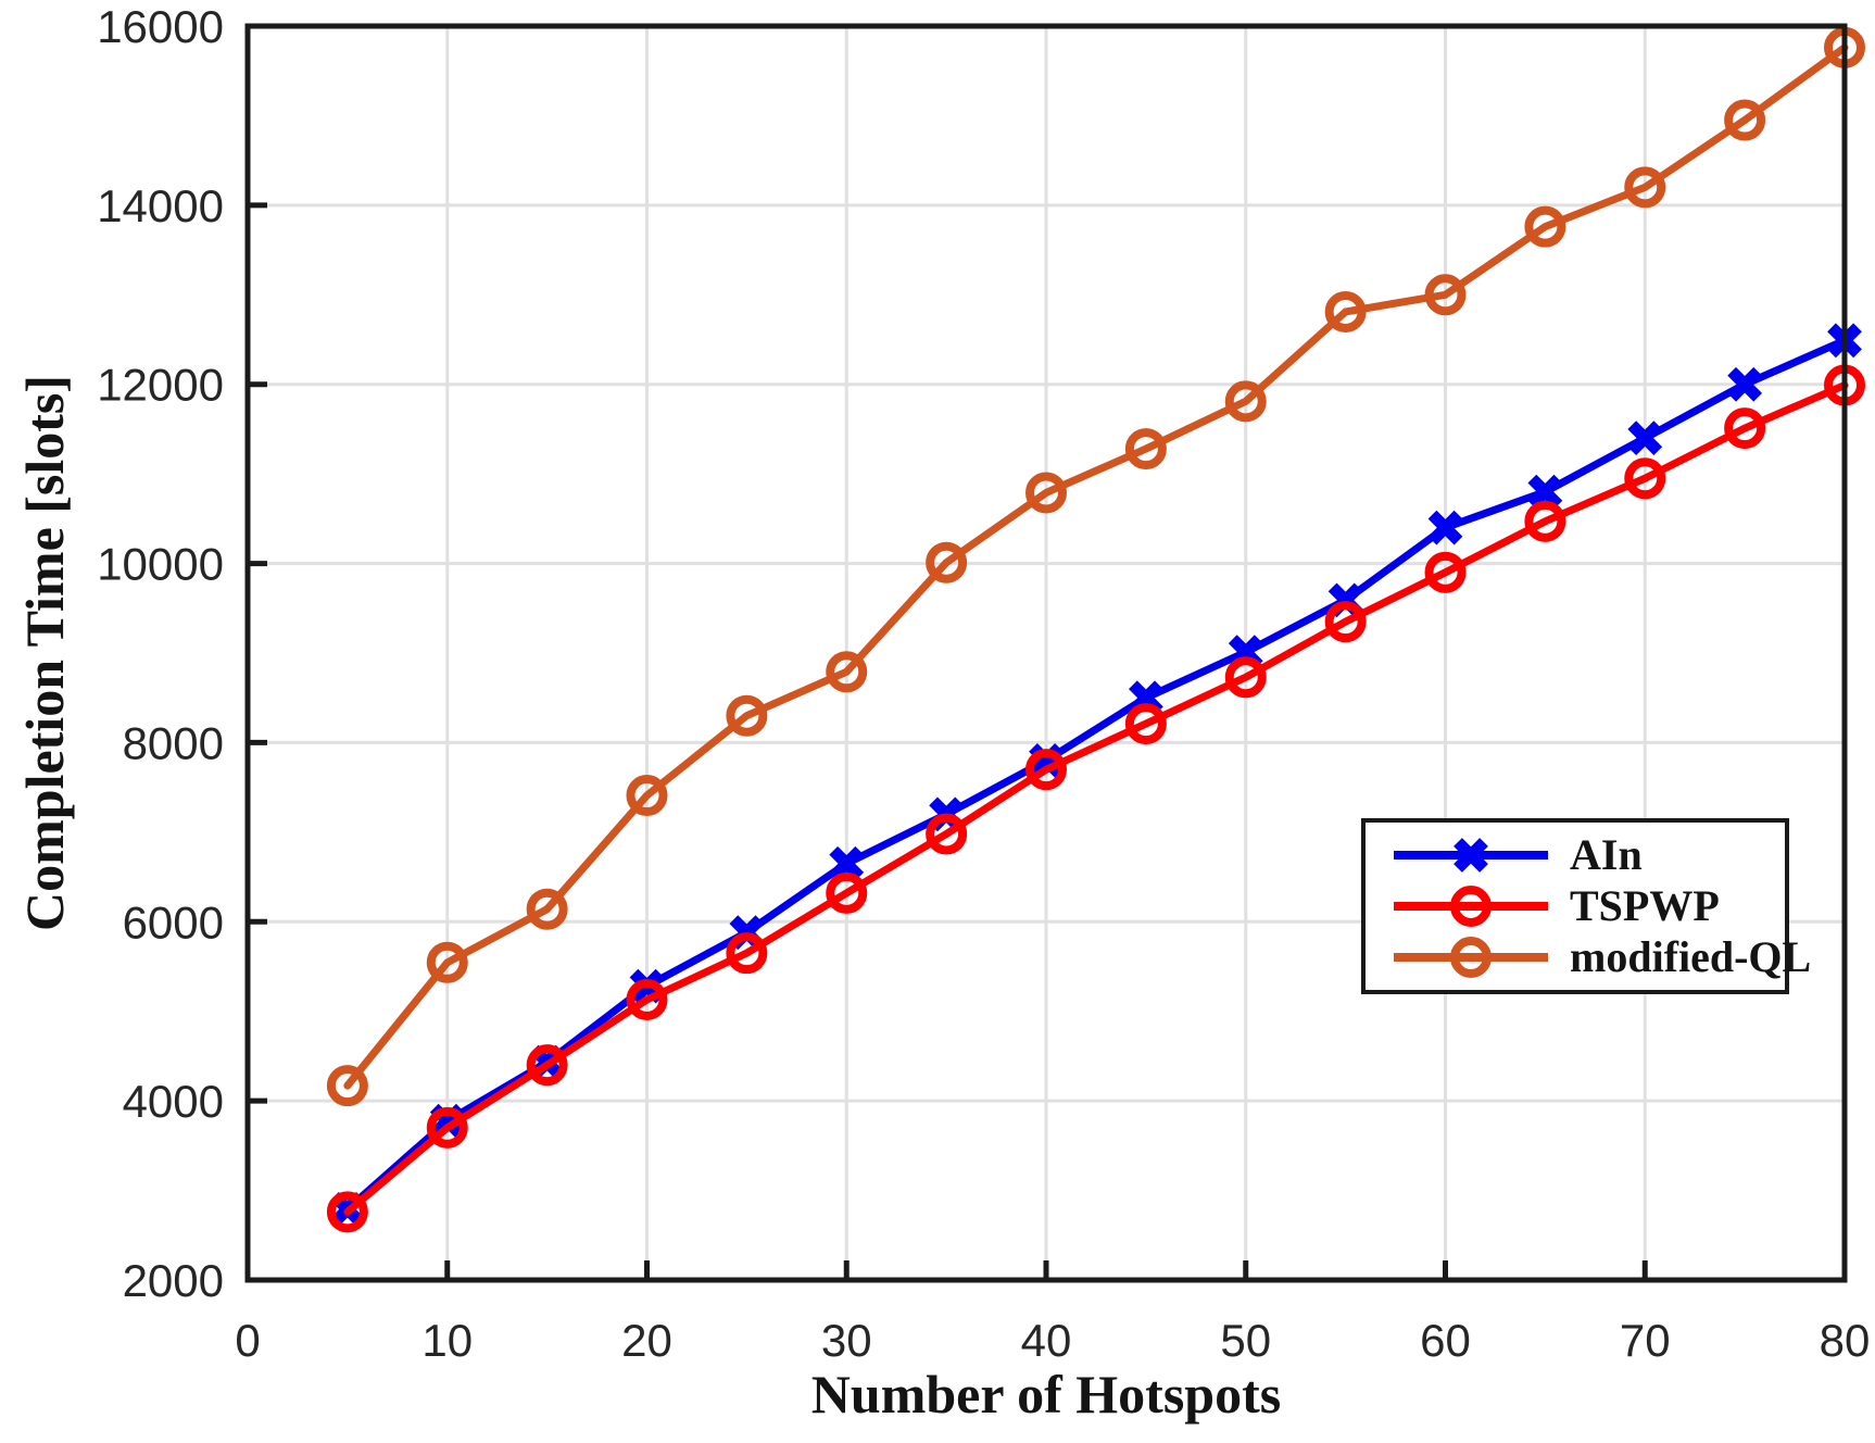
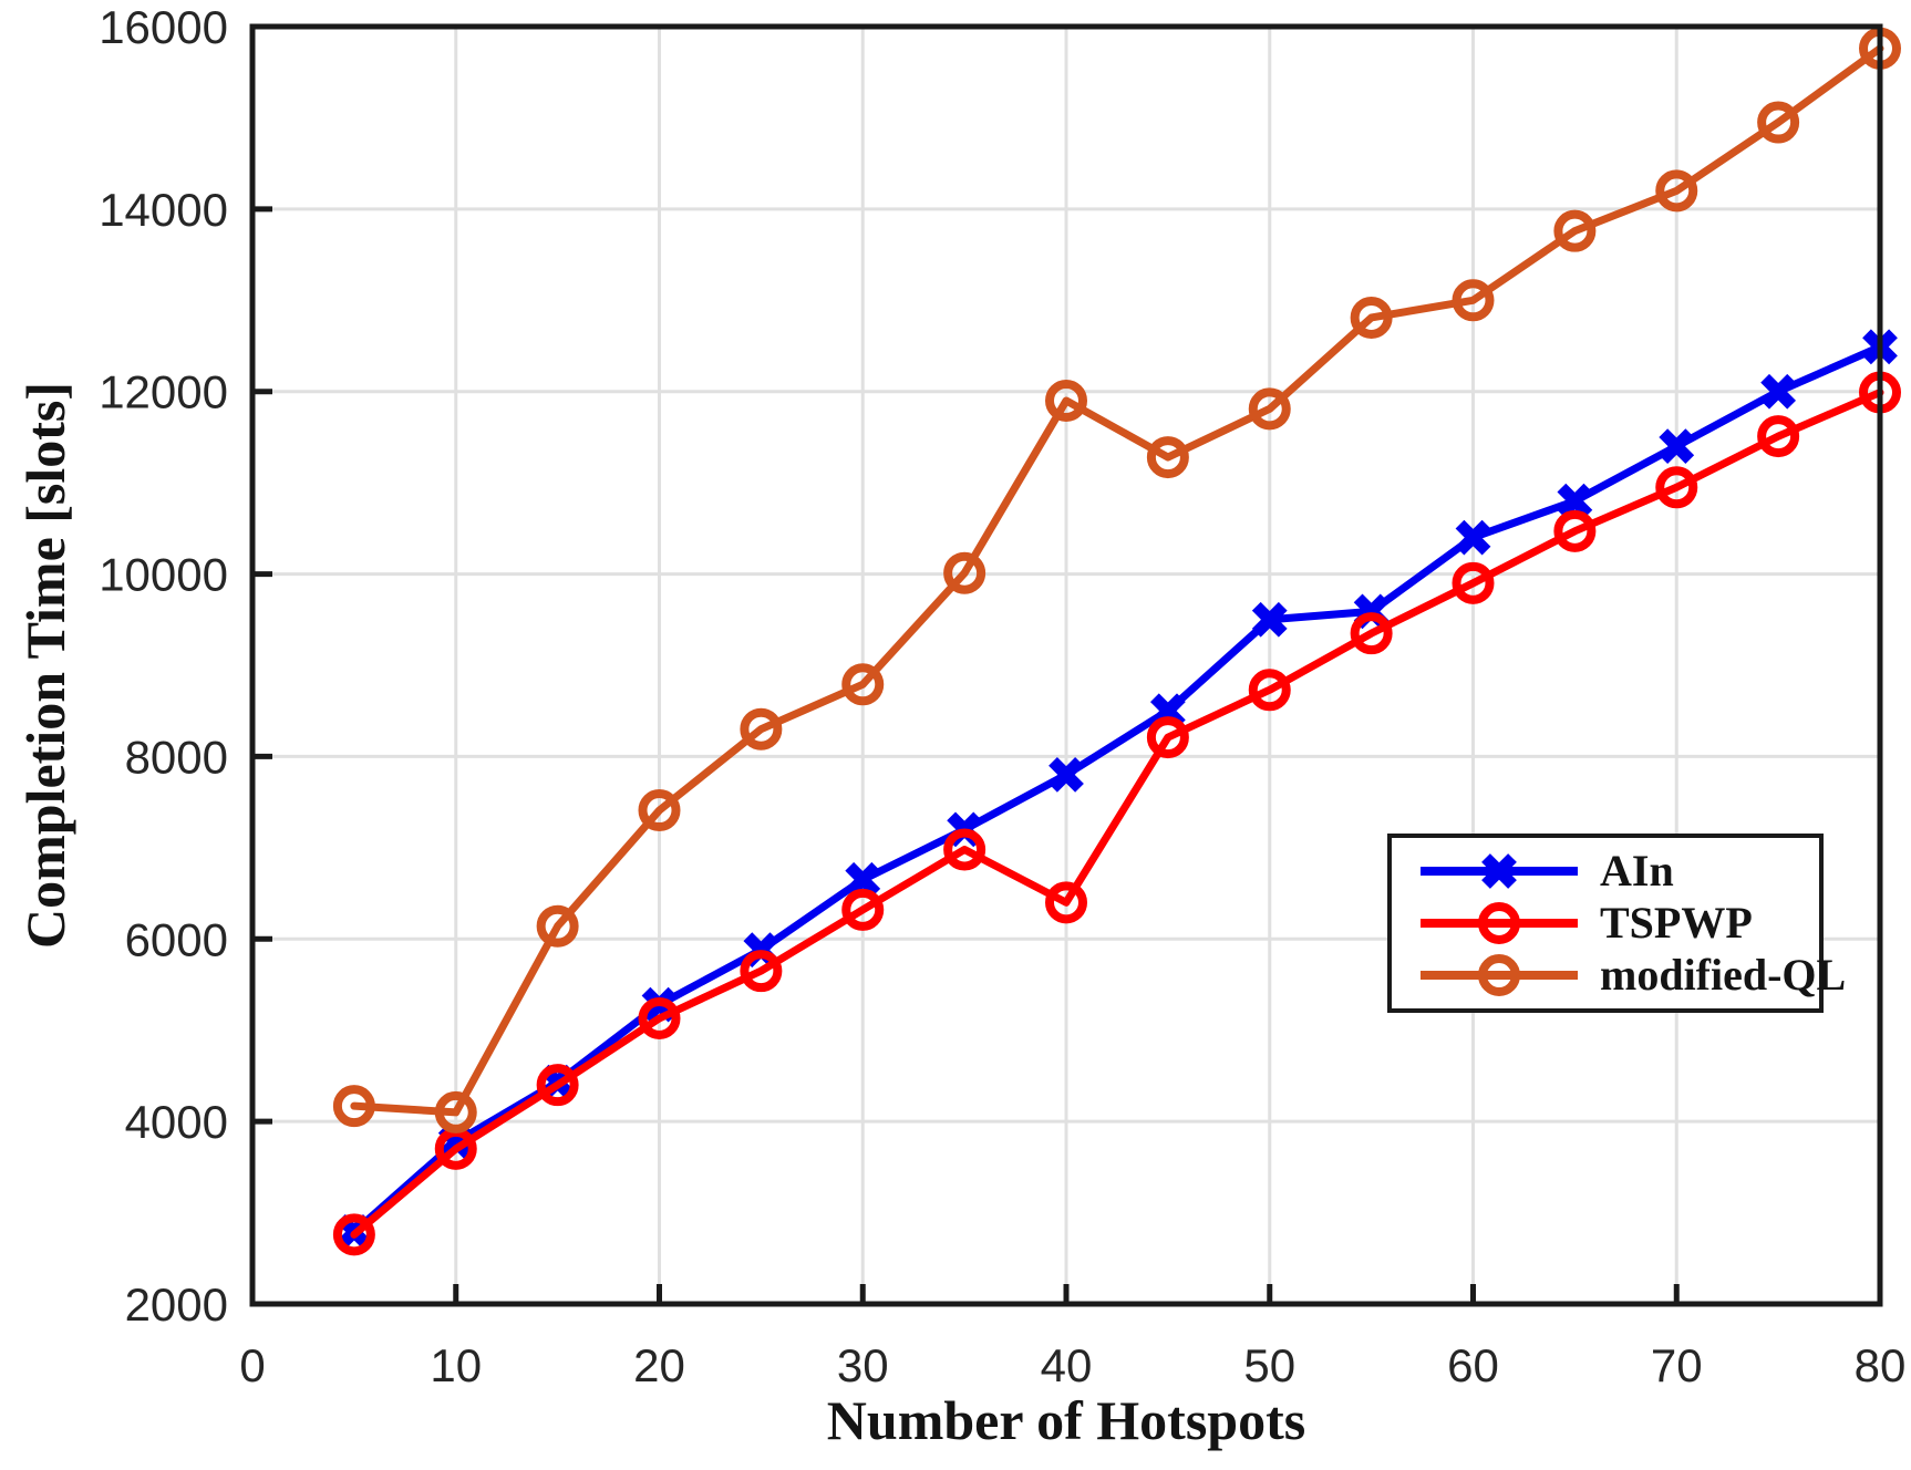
modified-QL/10: 5500 -> 4100
TSPWP/40: 7700 -> 6400
modified-QL/40: 10800 -> 11900
AIn/50: 9000 -> 9500
